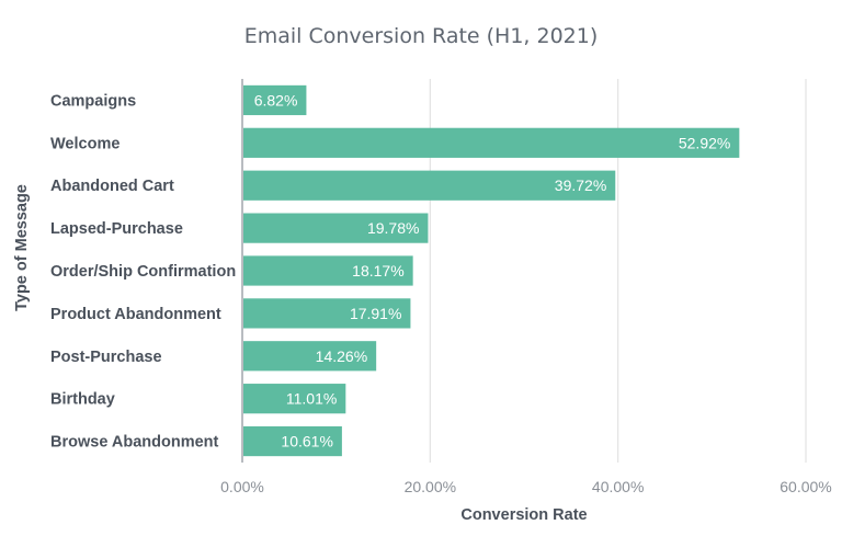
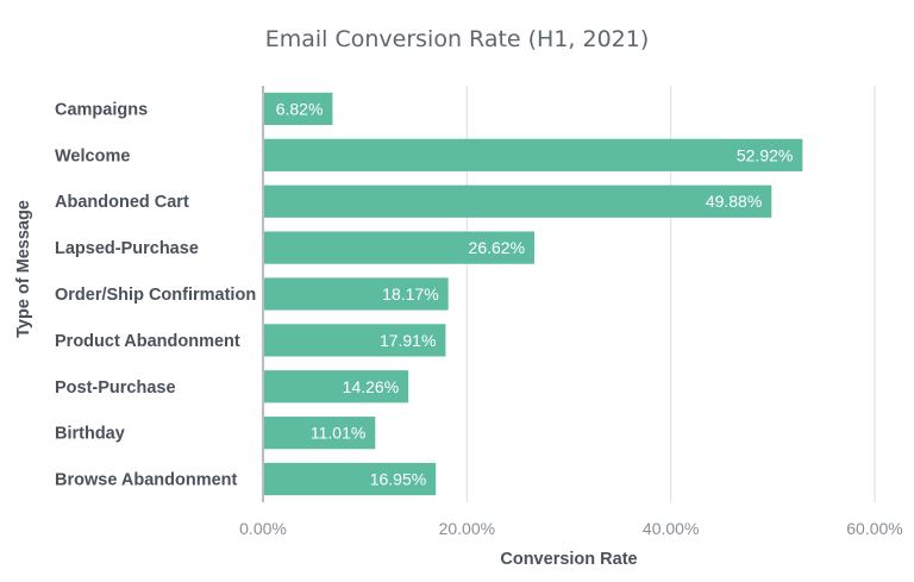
Abandoned Cart: 39.72% -> 49.88%
Lapsed-Purchase: 19.78% -> 26.62%
Browse Abandonment: 10.61% -> 16.95%
